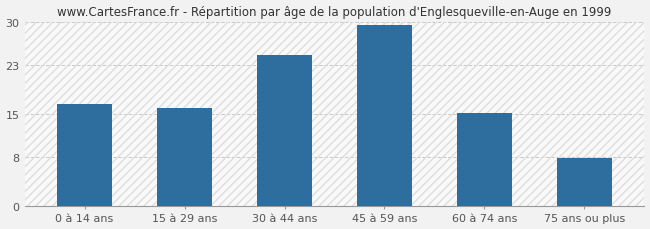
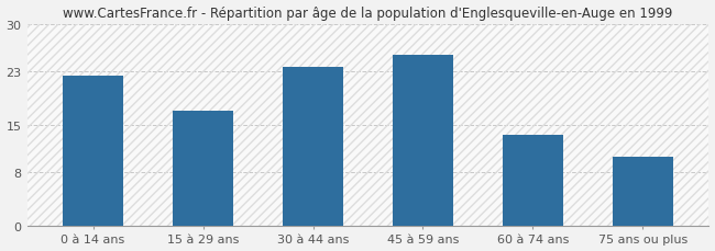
0 à 14 ans: 16.5 -> 22.2
15 à 29 ans: 16.0 -> 17.0
30 à 44 ans: 24.5 -> 23.6
45 à 59 ans: 29.5 -> 25.4
60 à 74 ans: 15.1 -> 13.4
75 ans ou plus: 7.8 -> 10.2
